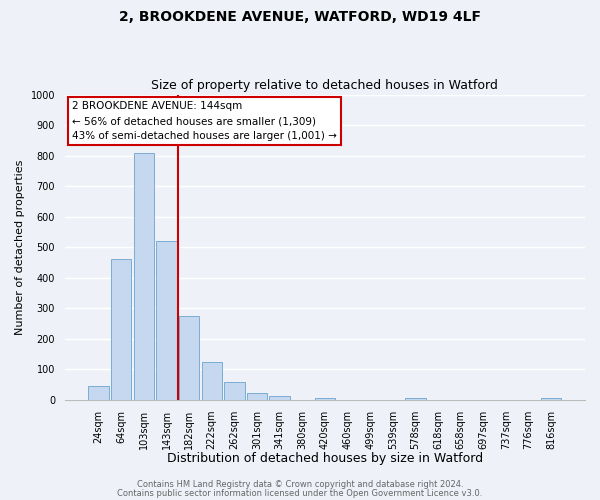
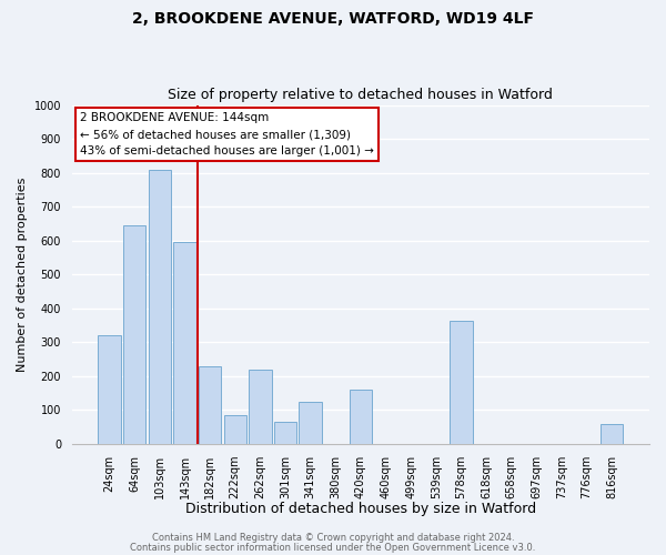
24sqm: 47 -> 320
64sqm: 460 -> 645
143sqm: 520 -> 595
182sqm: 275 -> 230
222sqm: 125 -> 85
262sqm: 58 -> 220
301sqm: 22 -> 65
341sqm: 12 -> 125
420sqm: 8 -> 160
578sqm: 5 -> 365
816sqm: 8 -> 60
